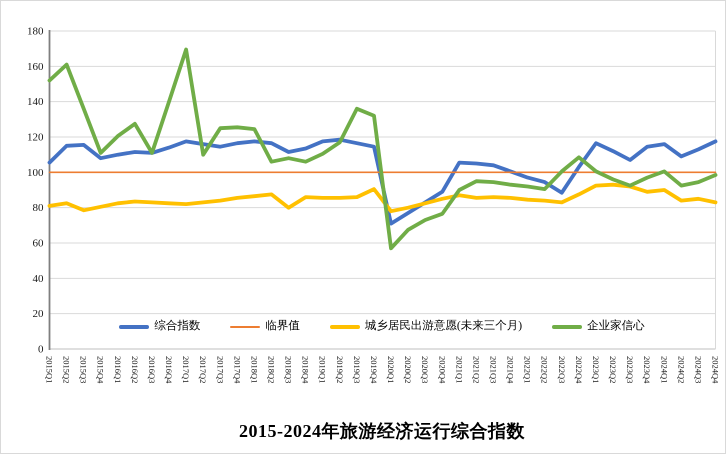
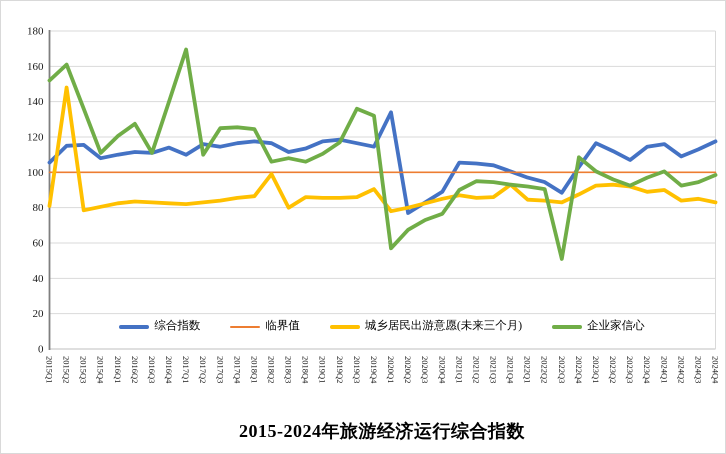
城乡居民出游意愿(未来三个月)/2015Q2: 82 -> 148
综合指数/2017Q1: 118 -> 110
城乡居民出游意愿(未来三个月)/2018Q2: 88 -> 99
综合指数/2020Q1: 71 -> 134
城乡居民出游意愿(未来三个月)/2021Q4: 86 -> 93
企业家信心/2022Q3: 100 -> 51
